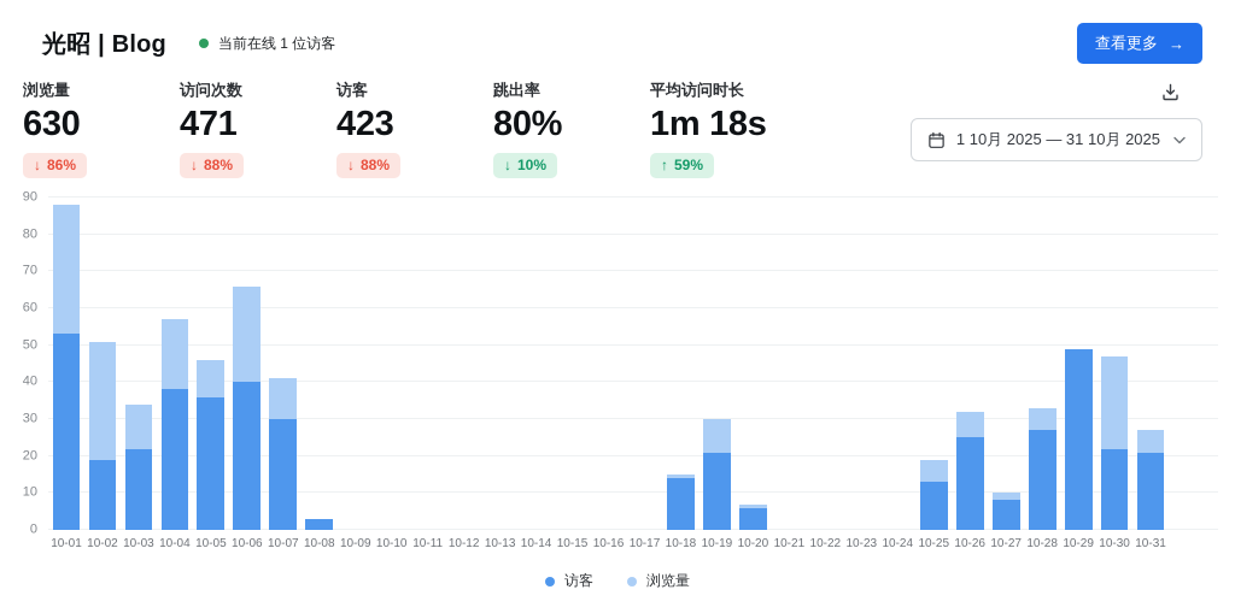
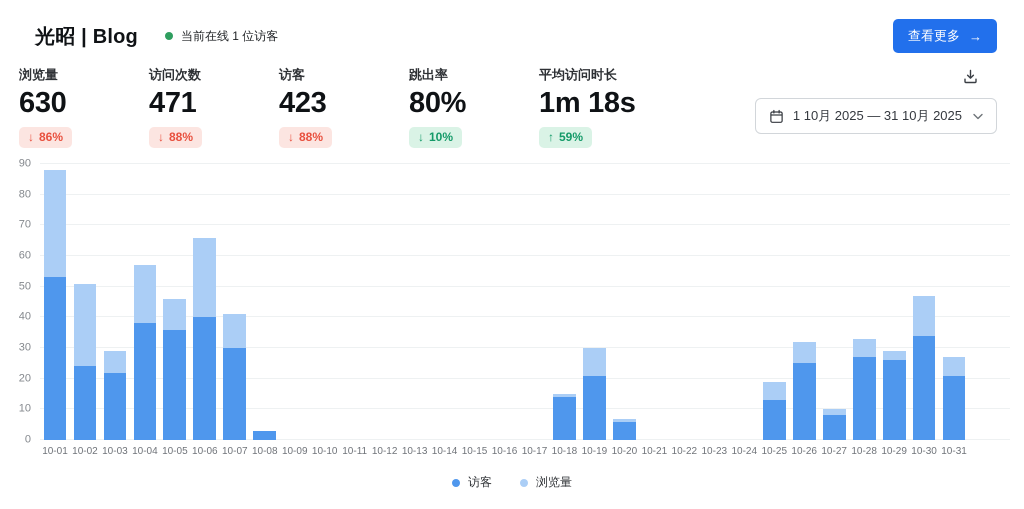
访客/10-02: 19 -> 24
浏览量/10-03: 34 -> 29
访客/10-29: 49 -> 26
访客/10-30: 22 -> 34
